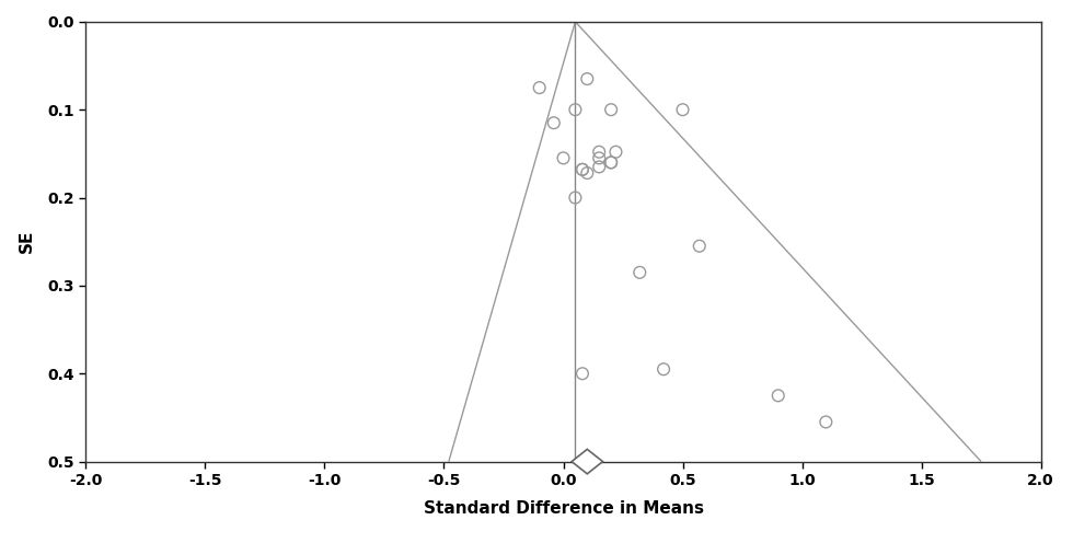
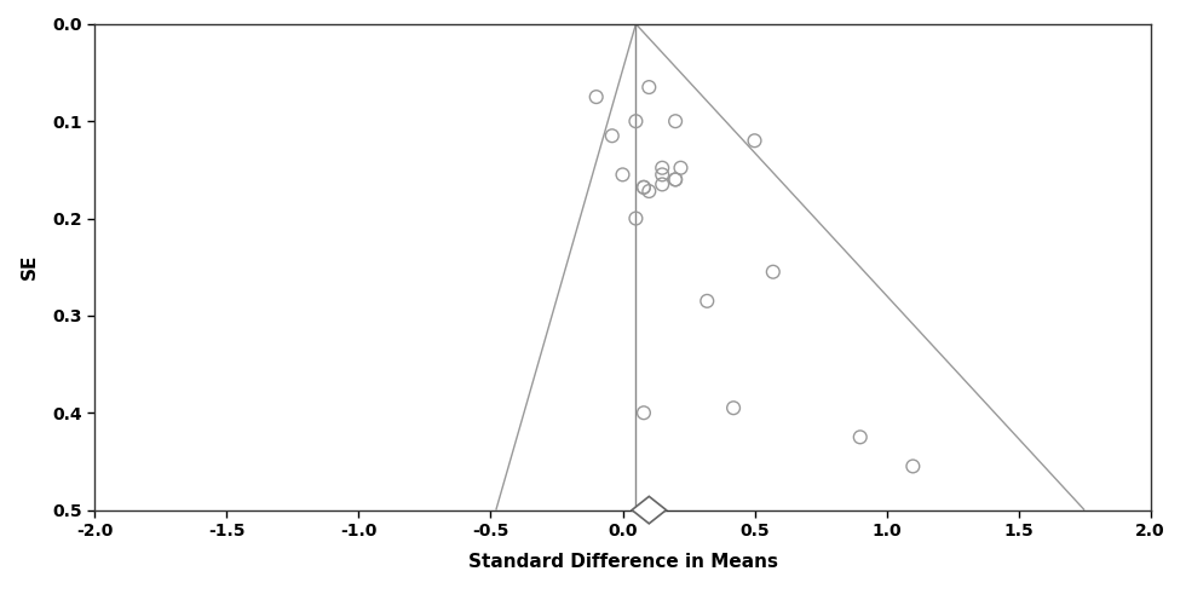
0.5: 0.100 -> 0.120
